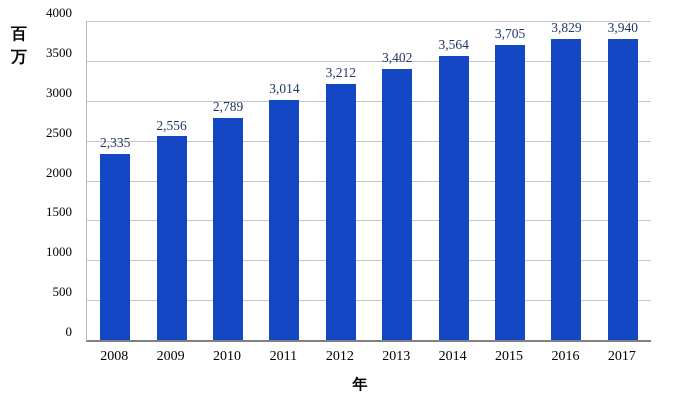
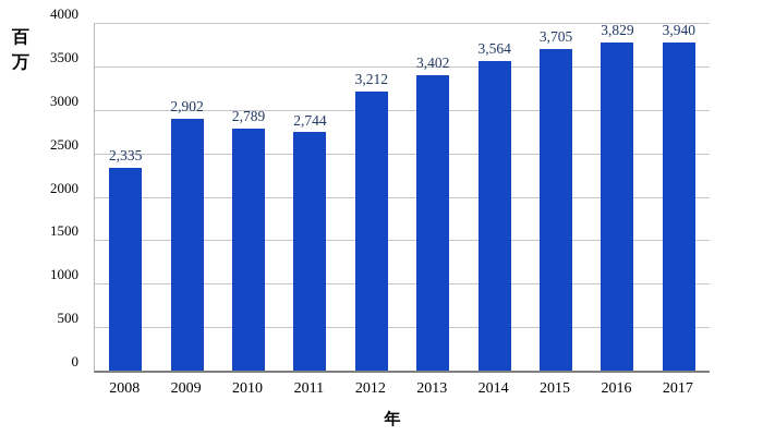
2009: 2,556 -> 2,902
2011: 3,014 -> 2,744
